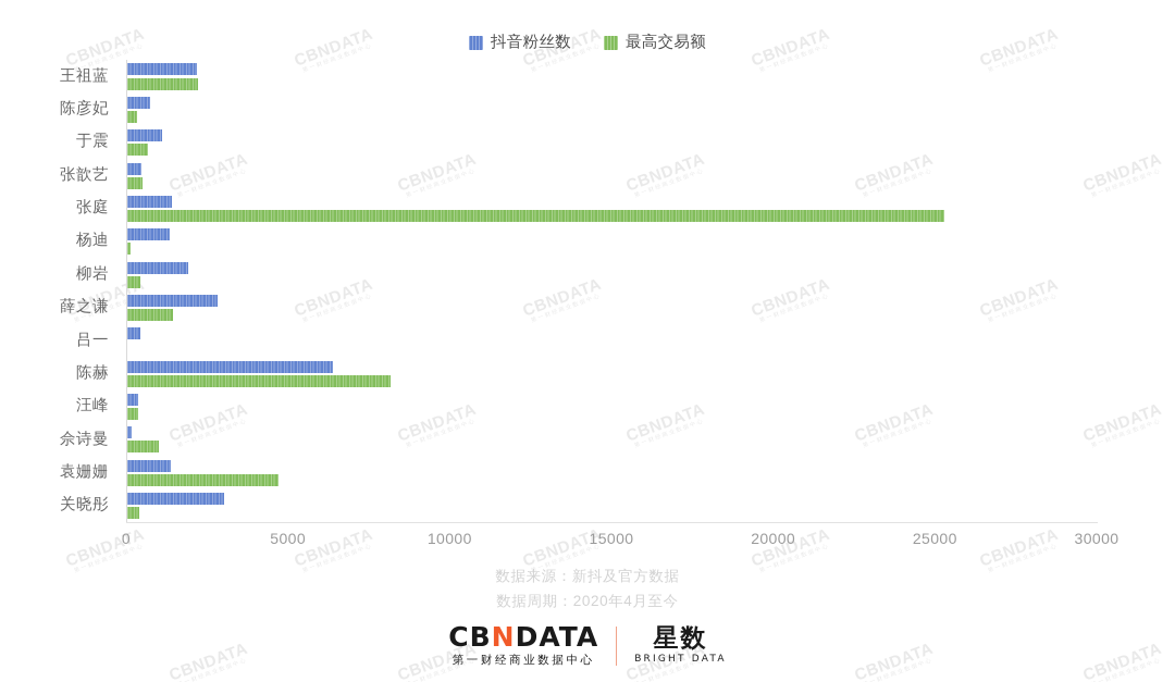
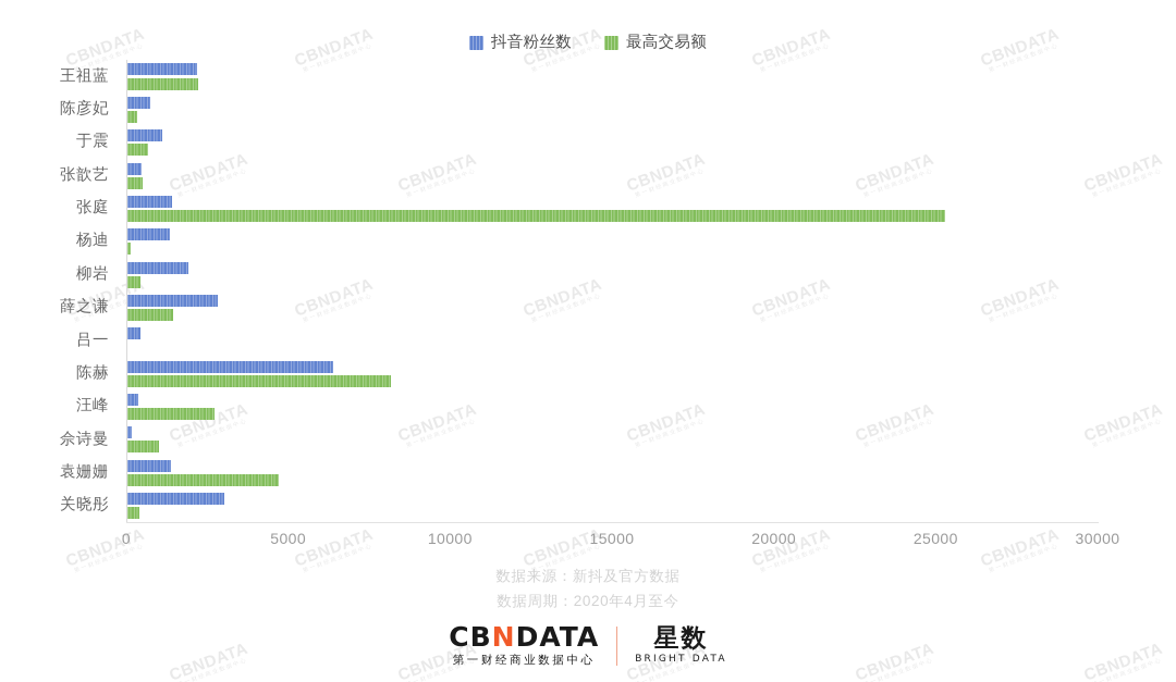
最高交易额/汪峰: 300 -> 2700
